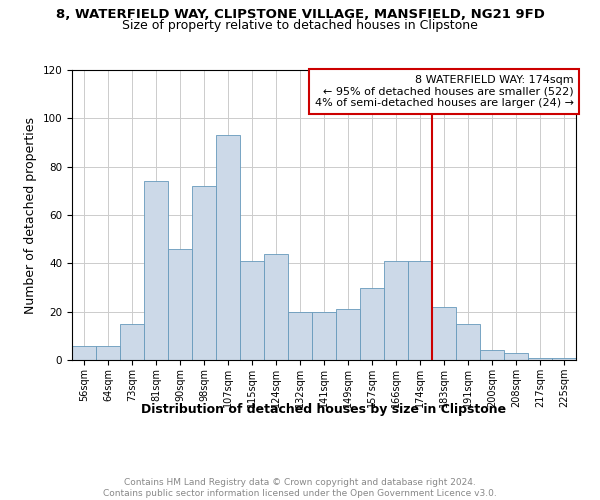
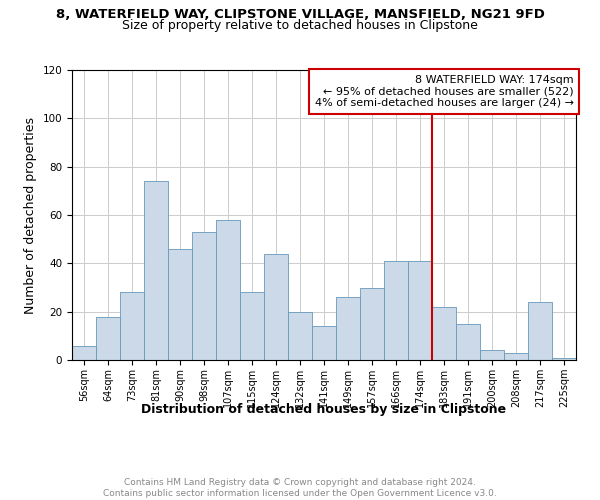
64sqm: 6 -> 18
73sqm: 15 -> 28
98sqm: 72 -> 53
107sqm: 93 -> 58
115sqm: 41 -> 28
141sqm: 20 -> 14
149sqm: 21 -> 26
217sqm: 1 -> 24
